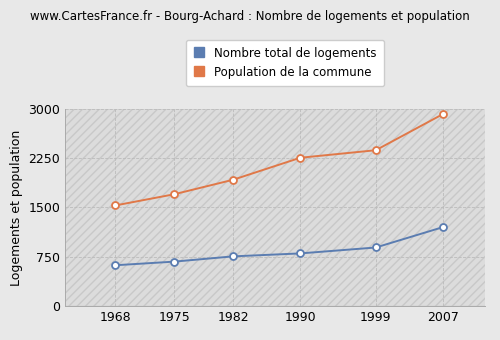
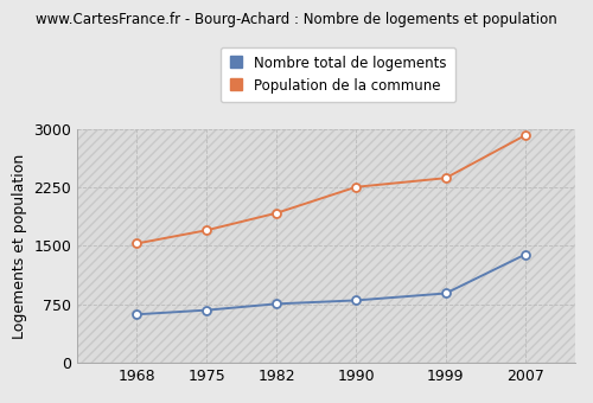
Nombre total de logements/2007: 1200 -> 1390
